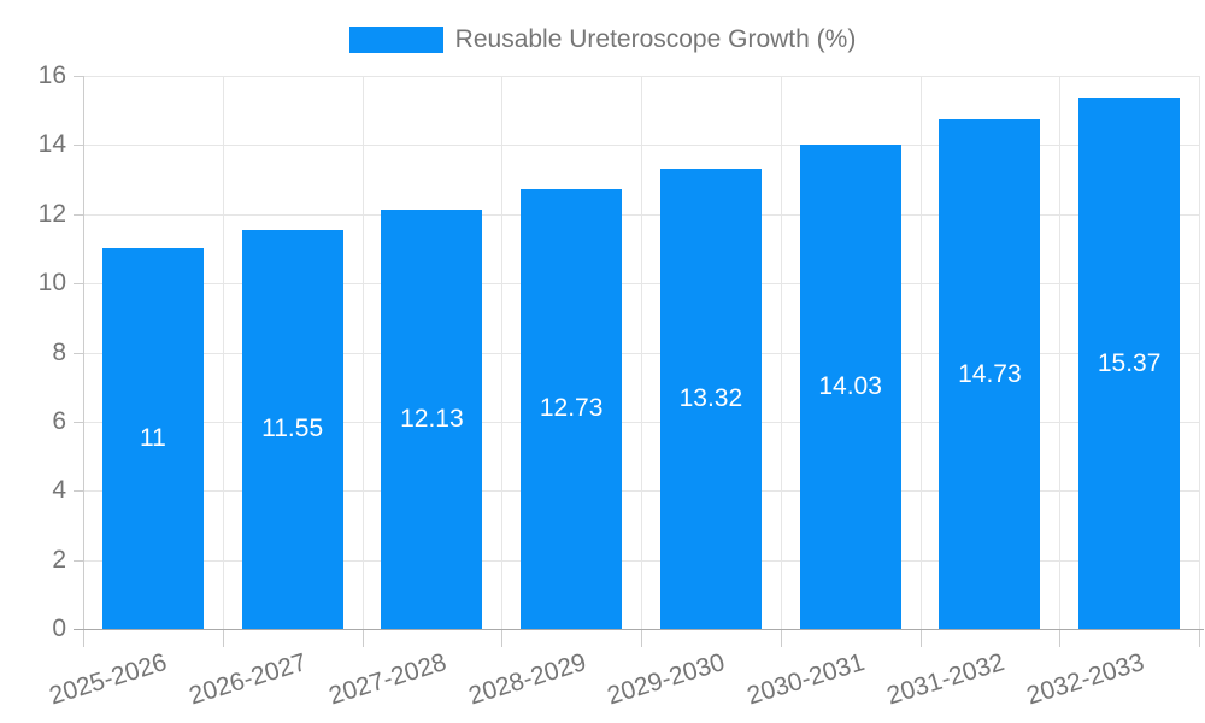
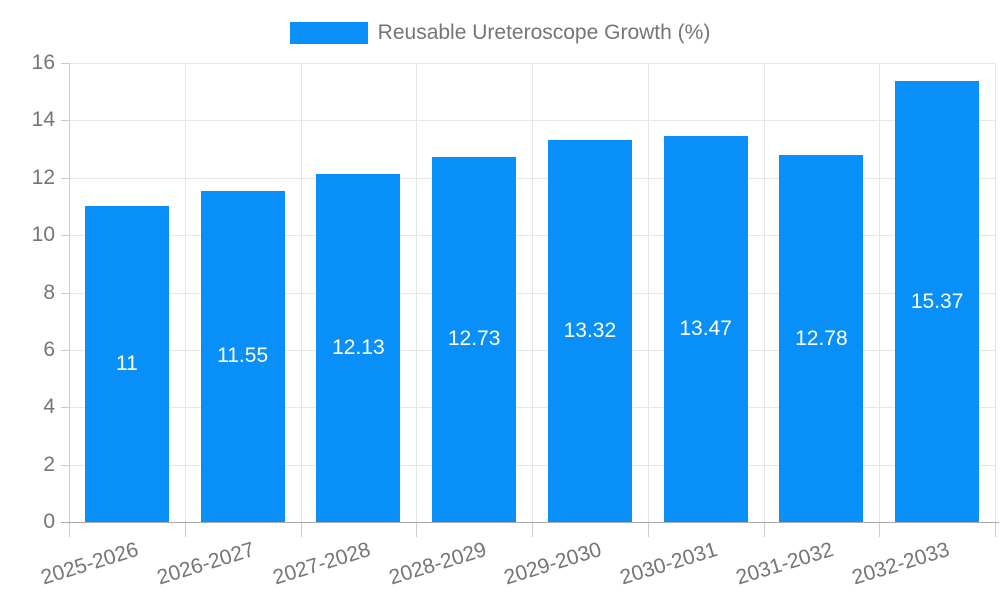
2030-2031: 14.03 -> 13.47
2031-2032: 14.73 -> 12.78
